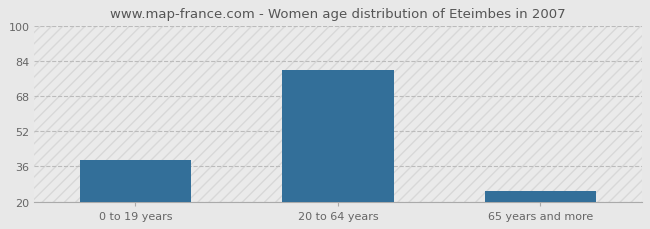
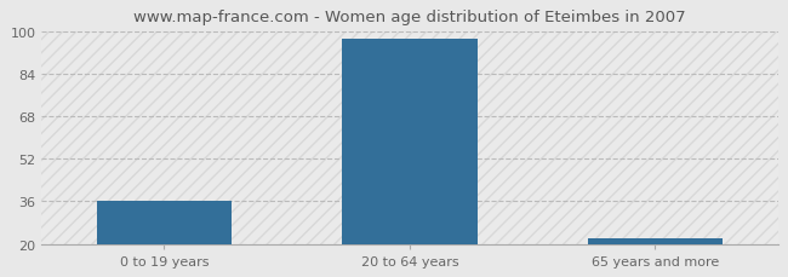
0 to 19 years: 39 -> 36
20 to 64 years: 80 -> 97
65 years and more: 25 -> 22
